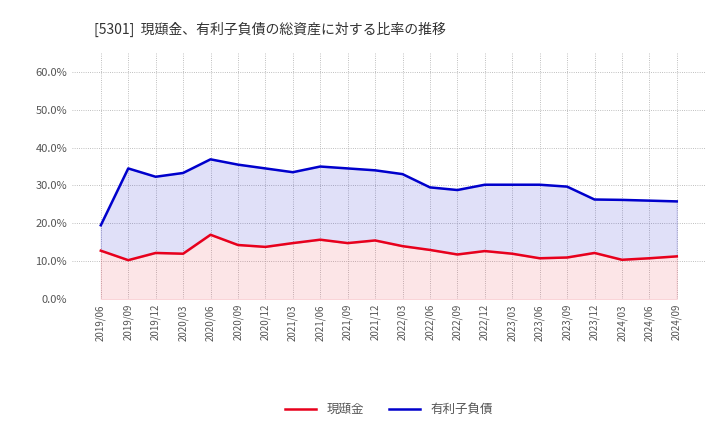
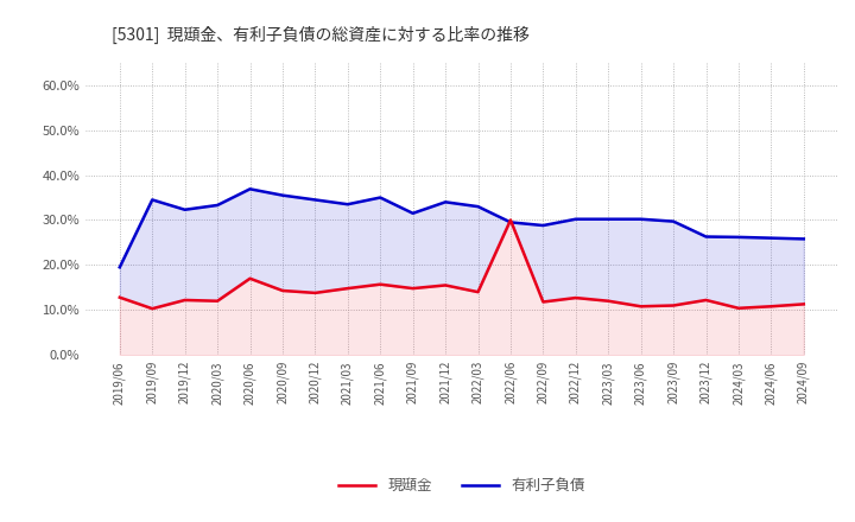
有利子負債/2021/09: 34.5% -> 31.5%
現頲金/2022/06: 13.0% -> 30.0%
